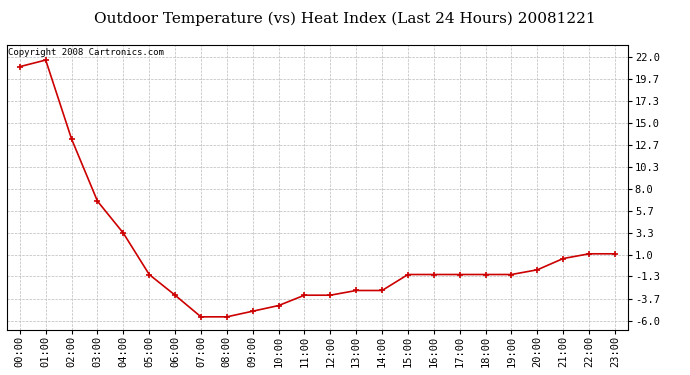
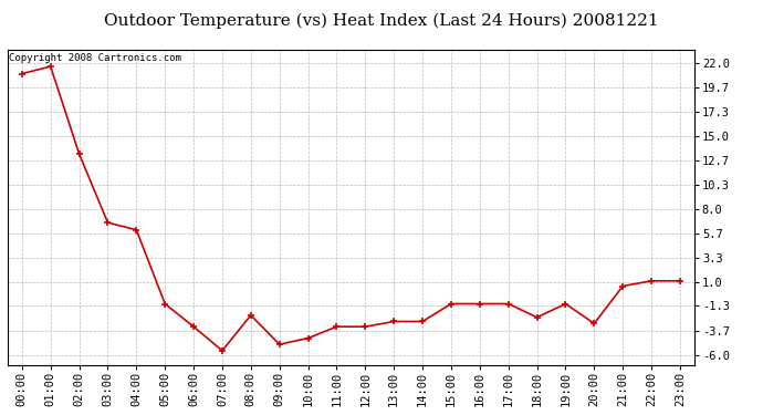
04:00: 3.3 -> 6.0
08:00: -5.6 -> -2.2
18:00: -1.1 -> -2.4
20:00: -0.6 -> -3.0
